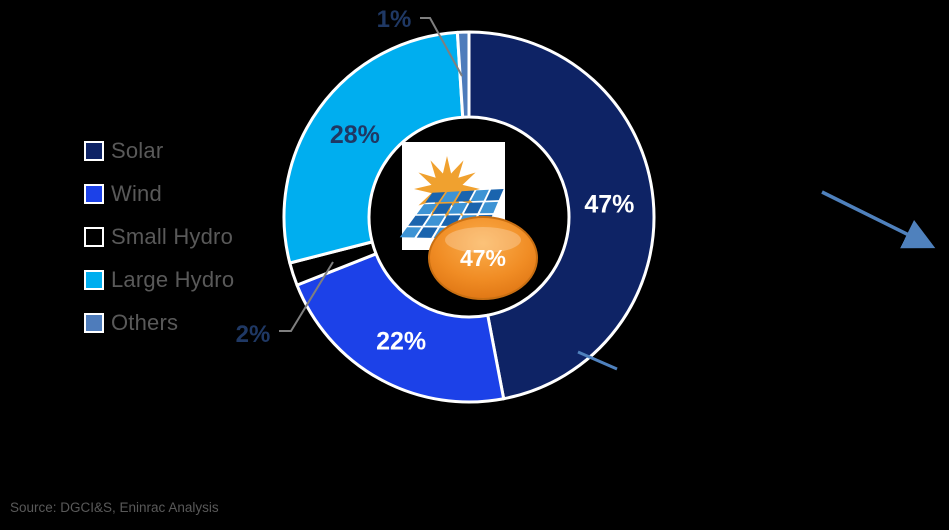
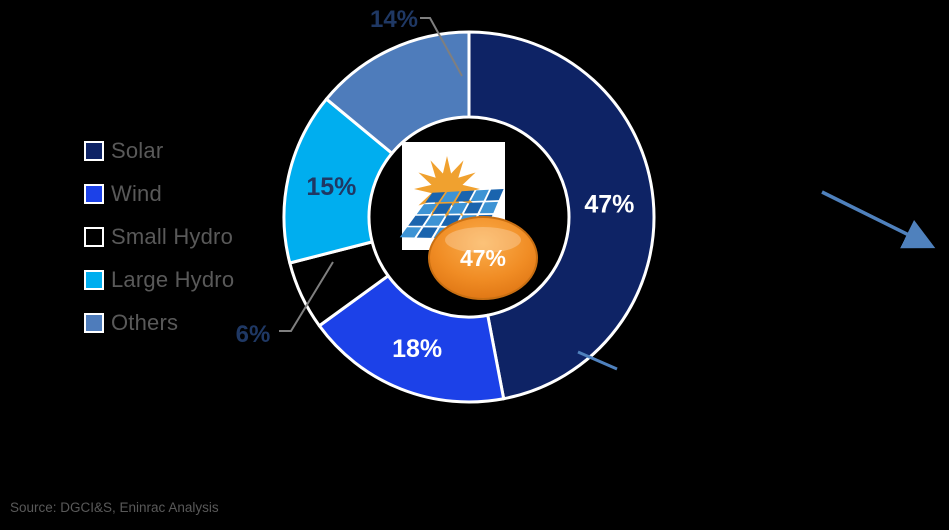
Wind: 22% -> 18%
Small Hydro: 2% -> 6%
Large Hydro: 28% -> 15%
Others: 1% -> 14%
